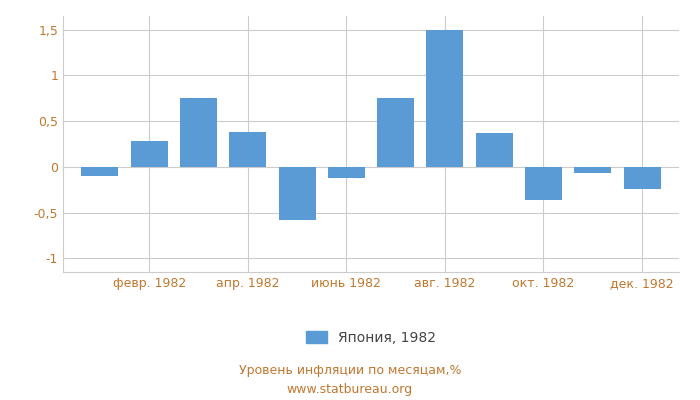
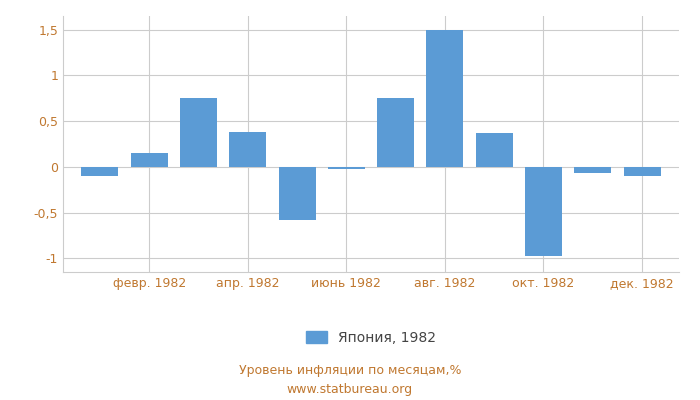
февр. 1982: 0,28 -> 0,15
июнь 1982: -0,12 -> -0,02
окт. 1982: -0,36 -> -0,97
дек. 1982: -0,24 -> -0,10
